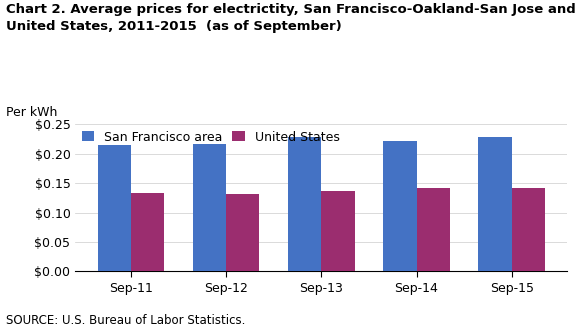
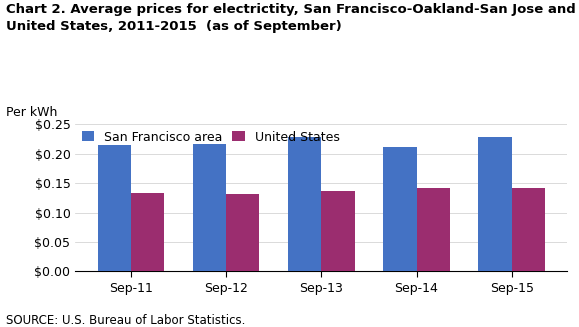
San Francisco area/Sep-14: $0.222 -> $0.212
